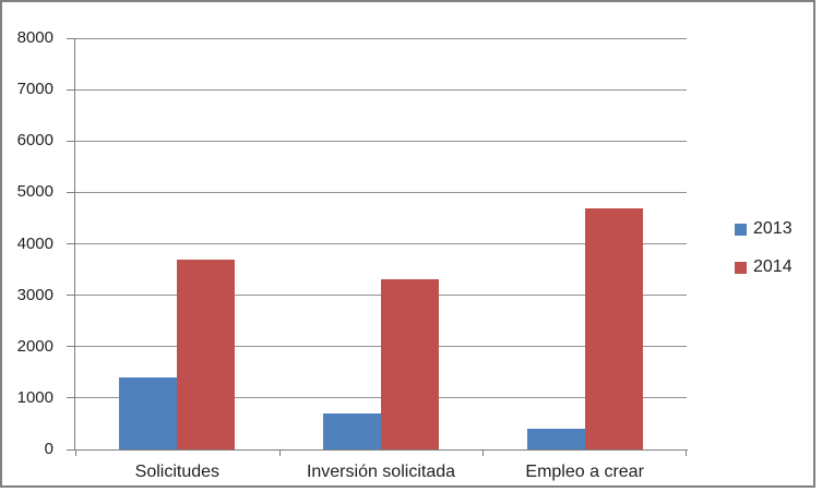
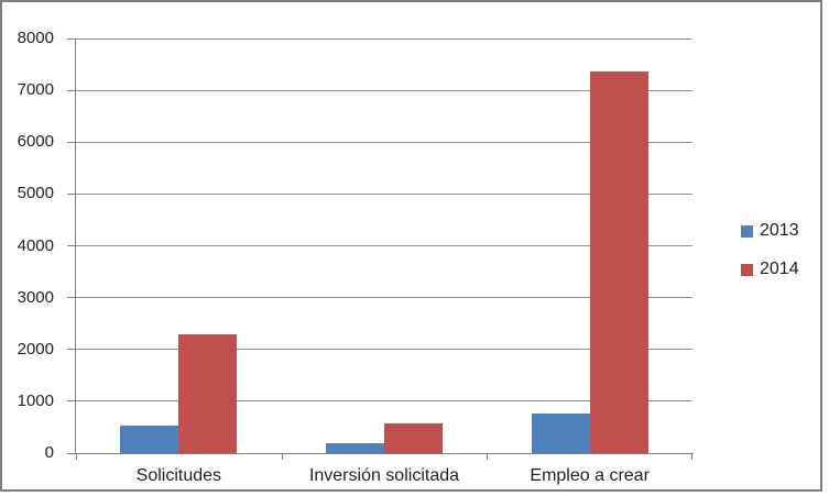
2013/Solicitudes: 1400 -> 500
2014/Solicitudes: 3700 -> 2300
2013/Inversión solicitada: 700 -> 200
2014/Inversión solicitada: 3300 -> 600
2013/Empleo a crear: 400 -> 800
2014/Empleo a crear: 4700 -> 7400
